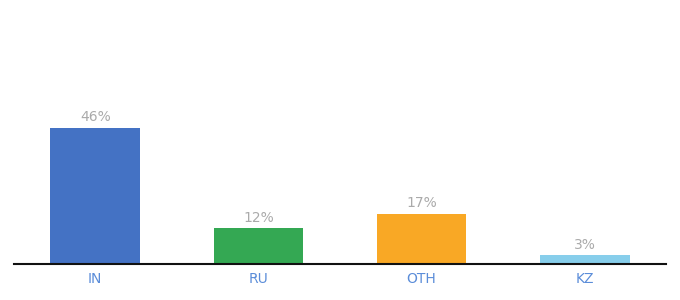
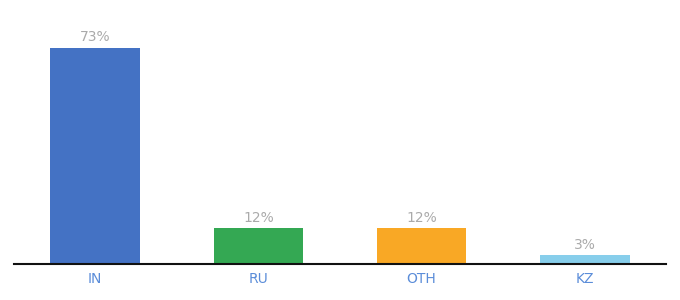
IN: 46% -> 73%
OTH: 17% -> 12%
